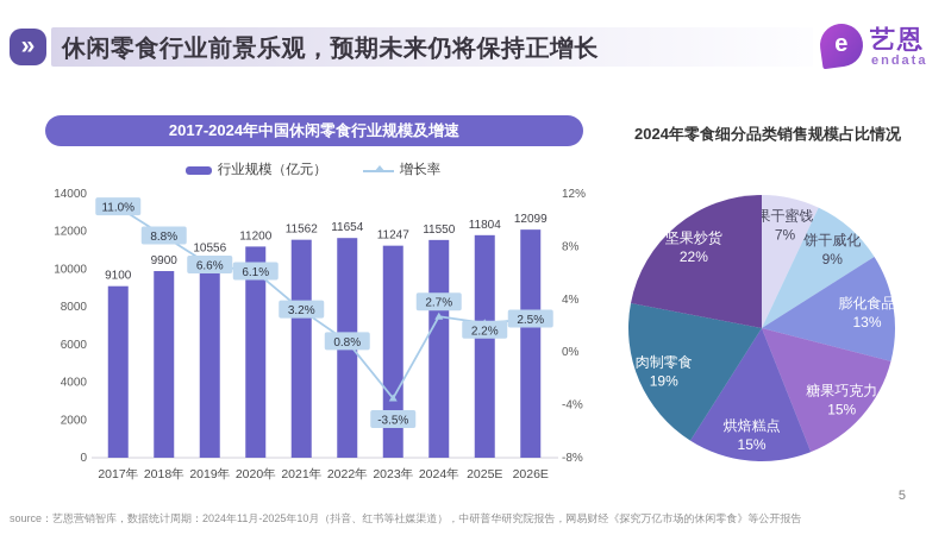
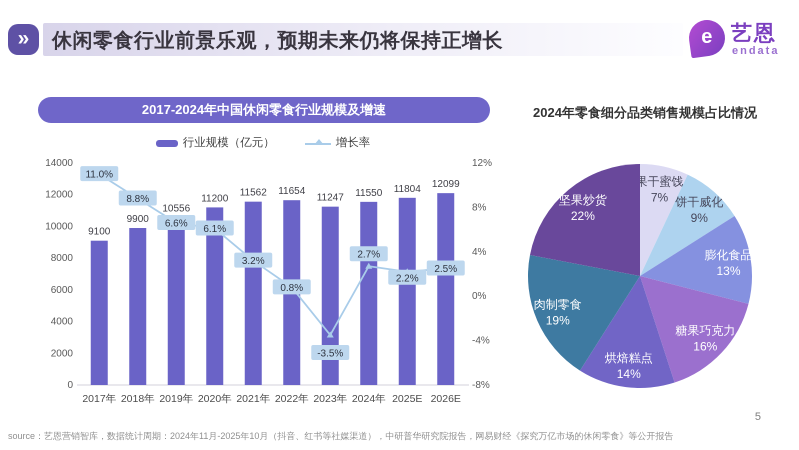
2024年零食细分品类销售规模占比情况/糖果巧克力: 15% -> 16%
2024年零食细分品类销售规模占比情况/烘焙糕点: 15% -> 14%
